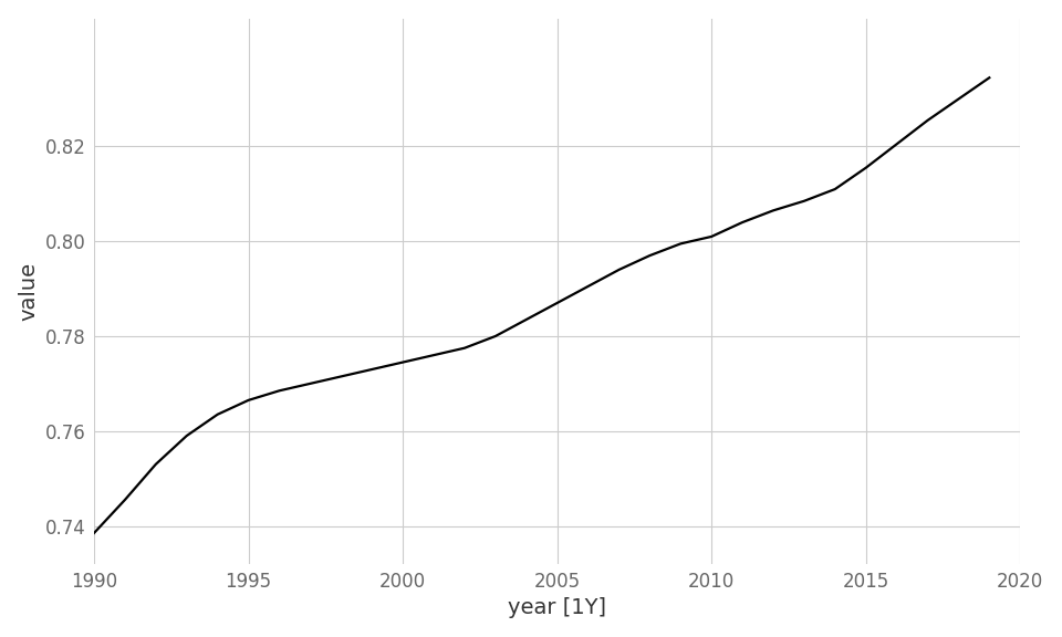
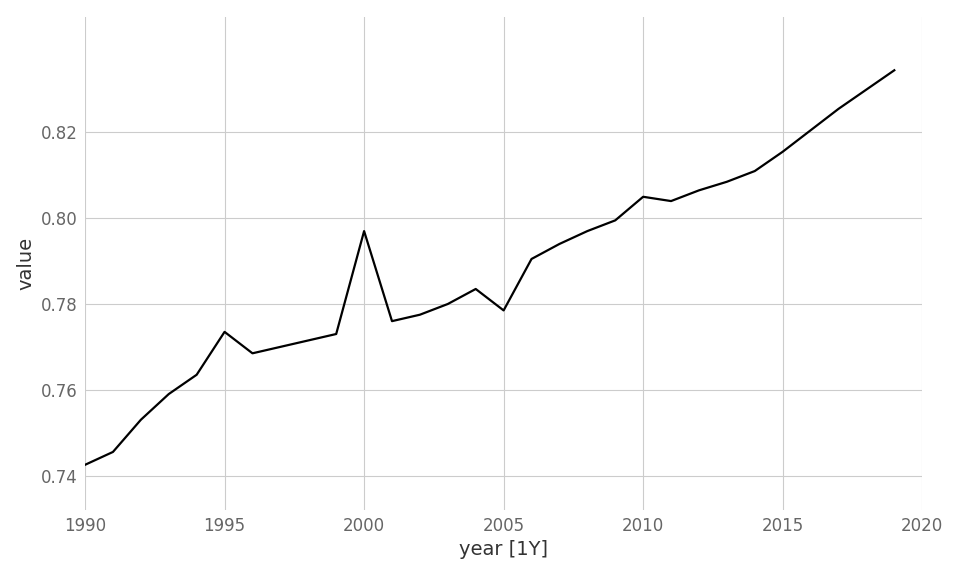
1990: 0.7385 -> 0.7425
1995: 0.7665 -> 0.7735
2000: 0.7745 -> 0.7970
2005: 0.7870 -> 0.7785
2010: 0.8010 -> 0.8050
